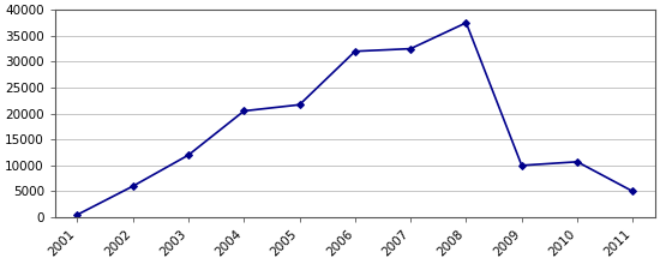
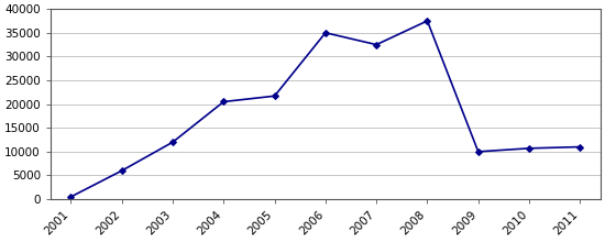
2006: 32000 -> 35000
2011: 5000 -> 11000
